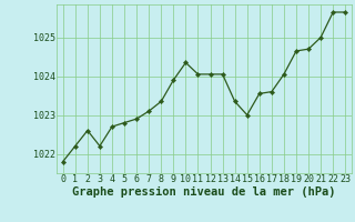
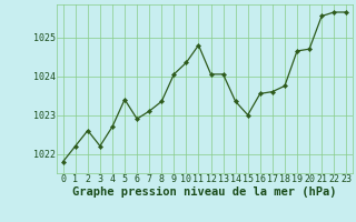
5: 1022.80 -> 1023.40
9: 1023.90 -> 1024.05
11: 1024.05 -> 1024.80
18: 1024.05 -> 1023.75
21: 1025.00 -> 1025.55
